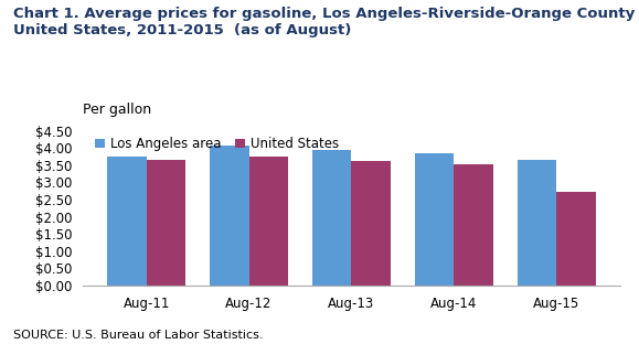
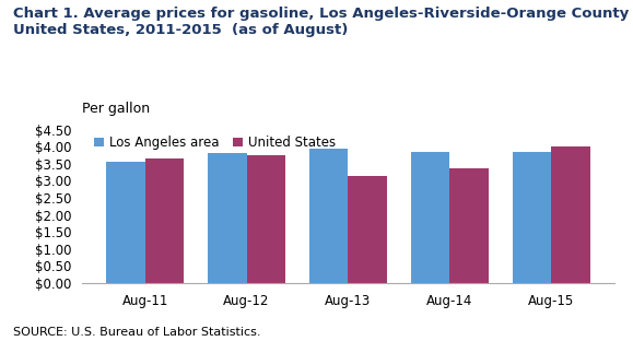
Los Angeles area/Aug-11: $3.76 -> $3.55
Los Angeles area/Aug-12: $4.06 -> $3.80
United States/Aug-13: $3.63 -> $3.15
United States/Aug-14: $3.52 -> $3.35
Los Angeles area/Aug-15: $3.66 -> $3.85
United States/Aug-15: $2.73 -> $4.00
